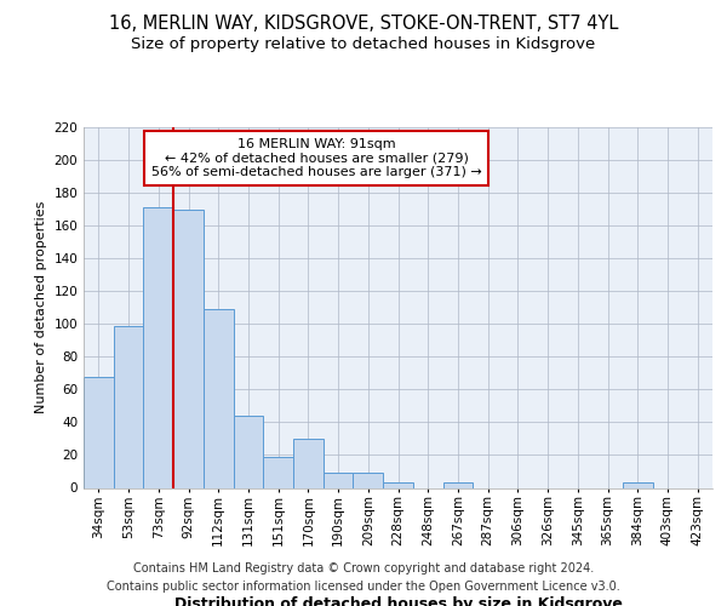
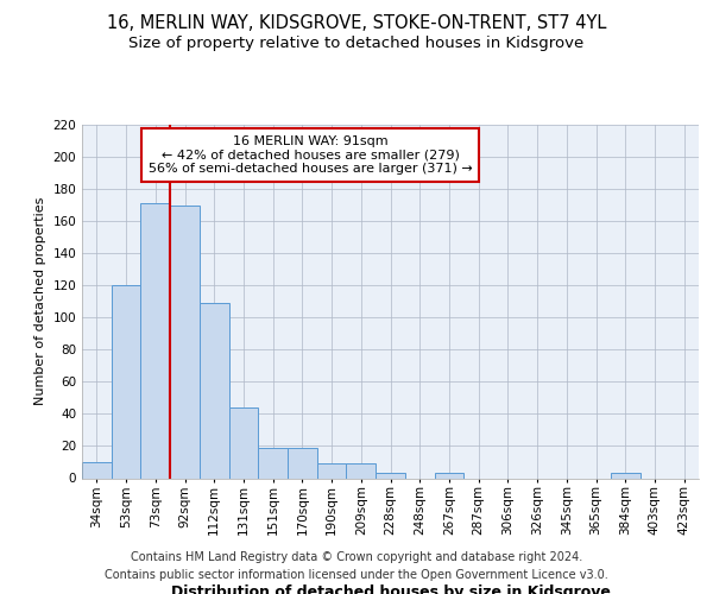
34sqm: 68 -> 10
53sqm: 99 -> 120
170sqm: 30 -> 19
